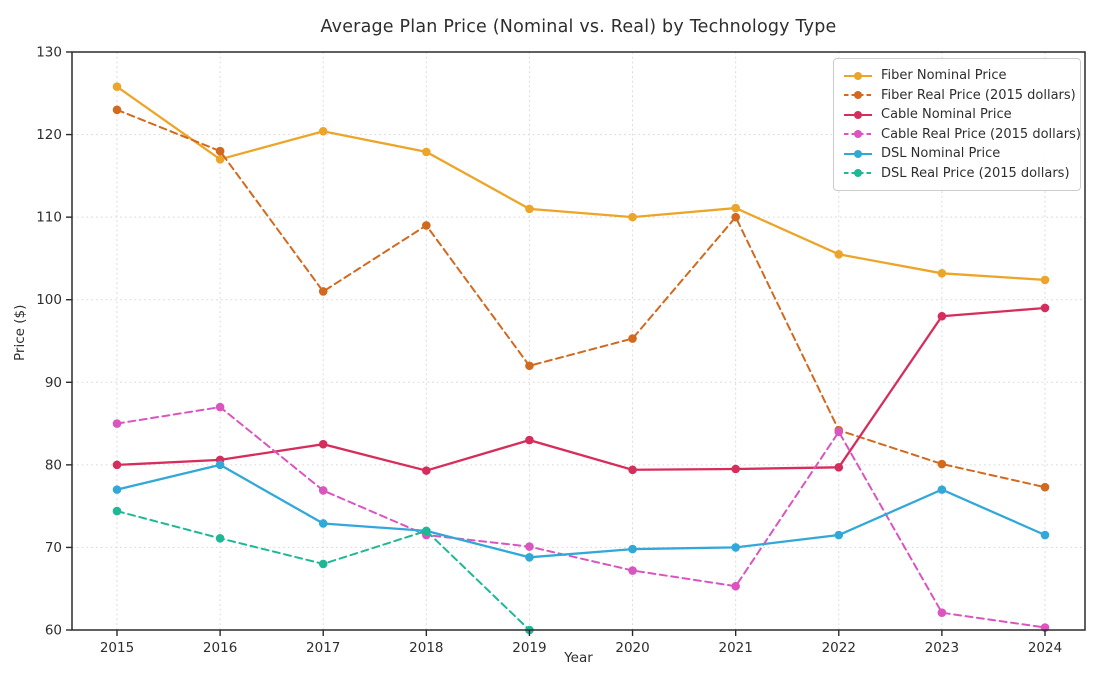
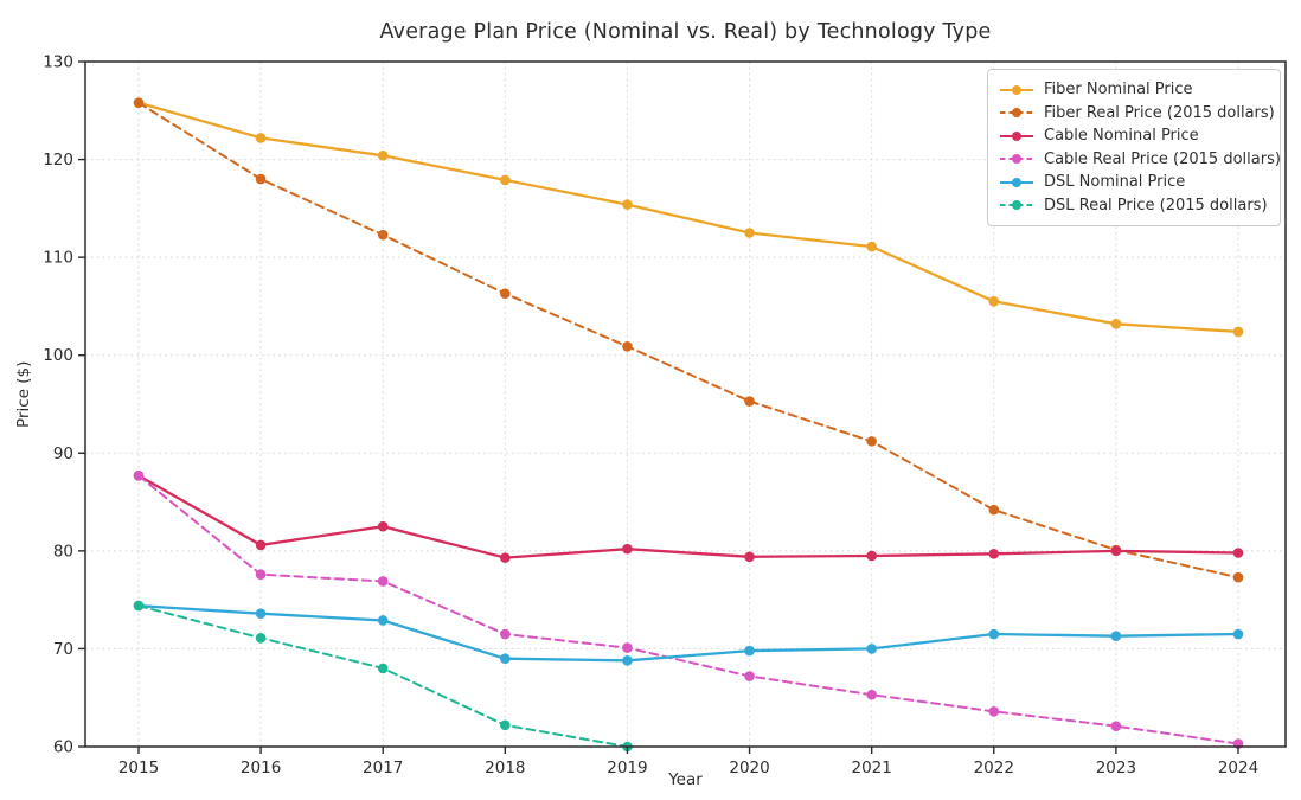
Fiber Real Price (2015 dollars)/2015: 123 -> 126
Cable Nominal Price/2015: 80 -> 88
Cable Real Price (2015 dollars)/2015: 85 -> 88
DSL Nominal Price/2015: 77 -> 74
Fiber Nominal Price/2016: 117 -> 122
Cable Real Price (2015 dollars)/2016: 87 -> 78
DSL Nominal Price/2016: 80 -> 74
Fiber Real Price (2015 dollars)/2017: 101 -> 112
Fiber Real Price (2015 dollars)/2018: 109 -> 106
DSL Nominal Price/2018: 72 -> 69
DSL Real Price (2015 dollars)/2018: 72 -> 62
Fiber Nominal Price/2019: 111 -> 115
Fiber Real Price (2015 dollars)/2019: 92 -> 101
Cable Nominal Price/2019: 83 -> 80
Fiber Nominal Price/2020: 110 -> 112
Fiber Real Price (2015 dollars)/2021: 110 -> 91
Cable Real Price (2015 dollars)/2022: 84 -> 64
Cable Nominal Price/2023: 98 -> 80
DSL Nominal Price/2023: 77 -> 71
Cable Nominal Price/2024: 99 -> 80
